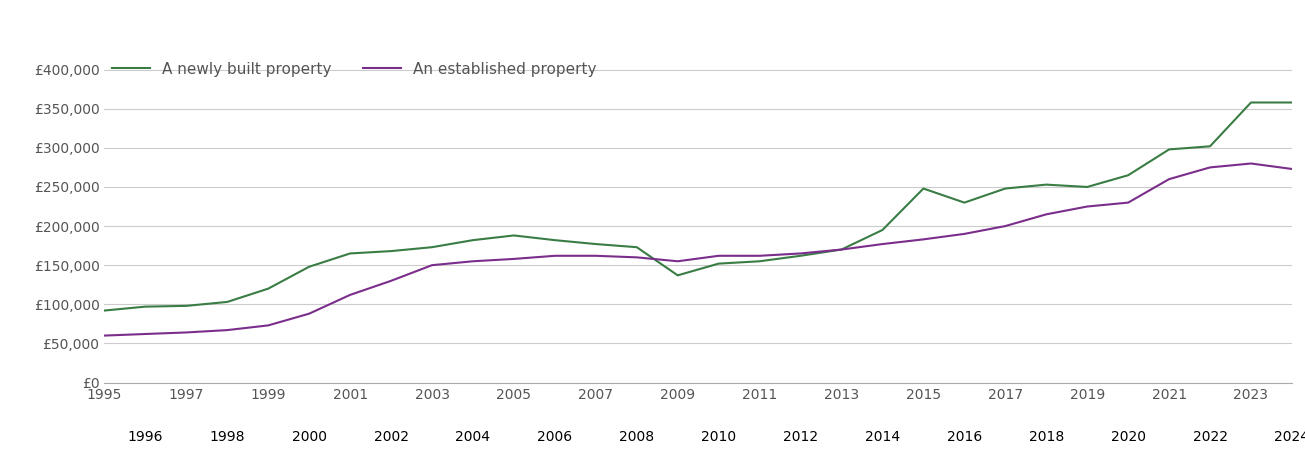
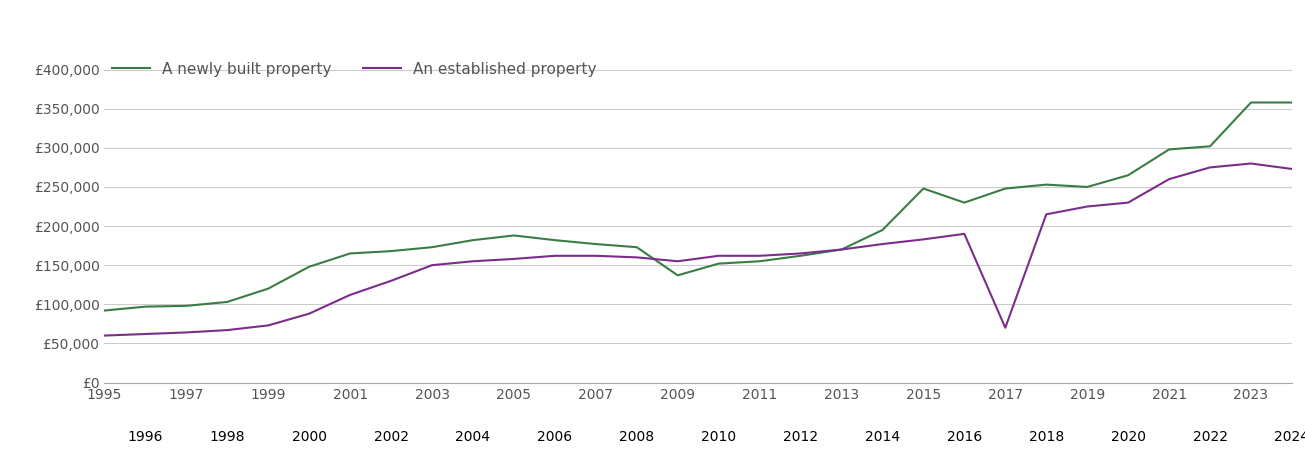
An established property/2017: £200,000 -> £70,000
